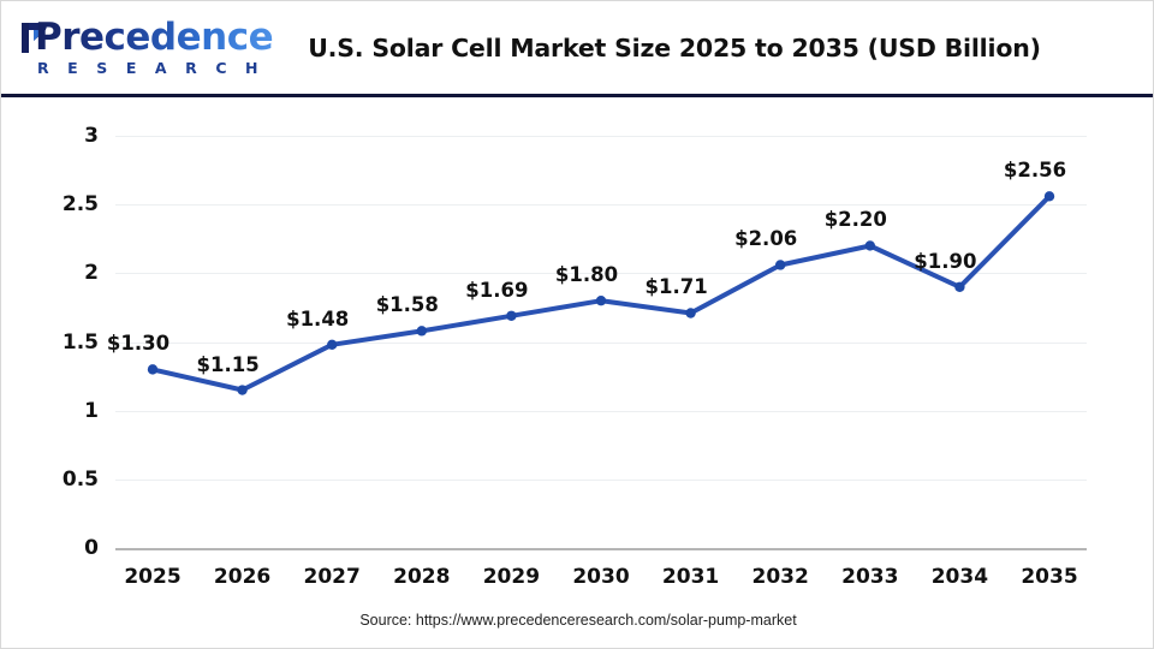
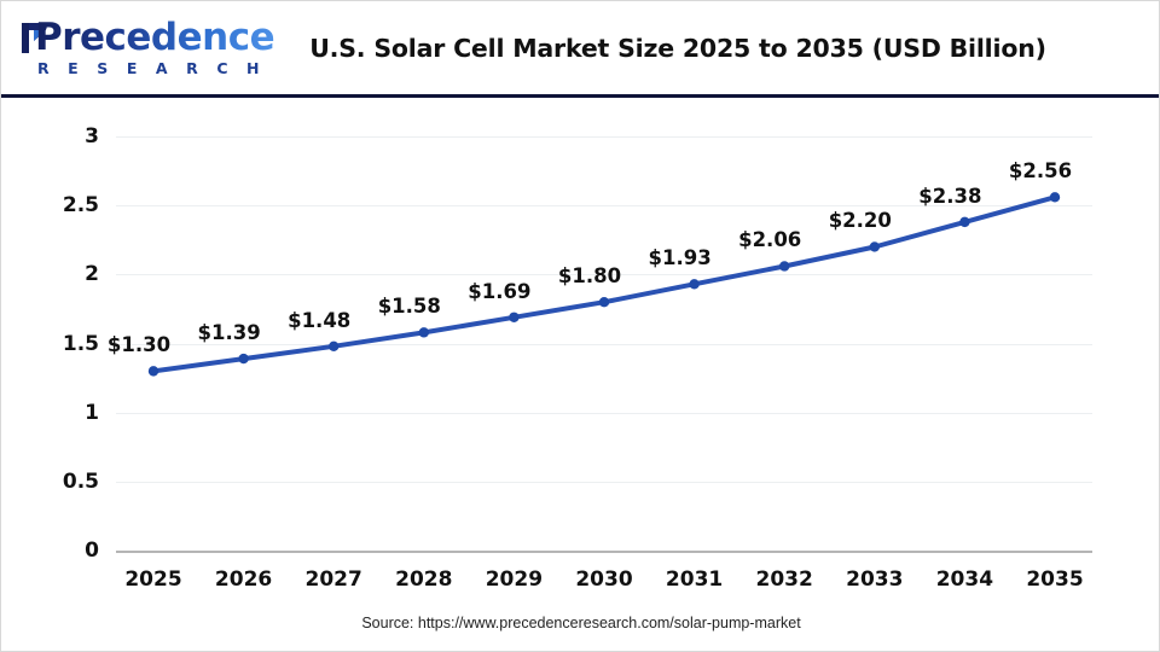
2026: $1.15 -> $1.39
2031: $1.71 -> $1.93
2034: $1.90 -> $2.38
